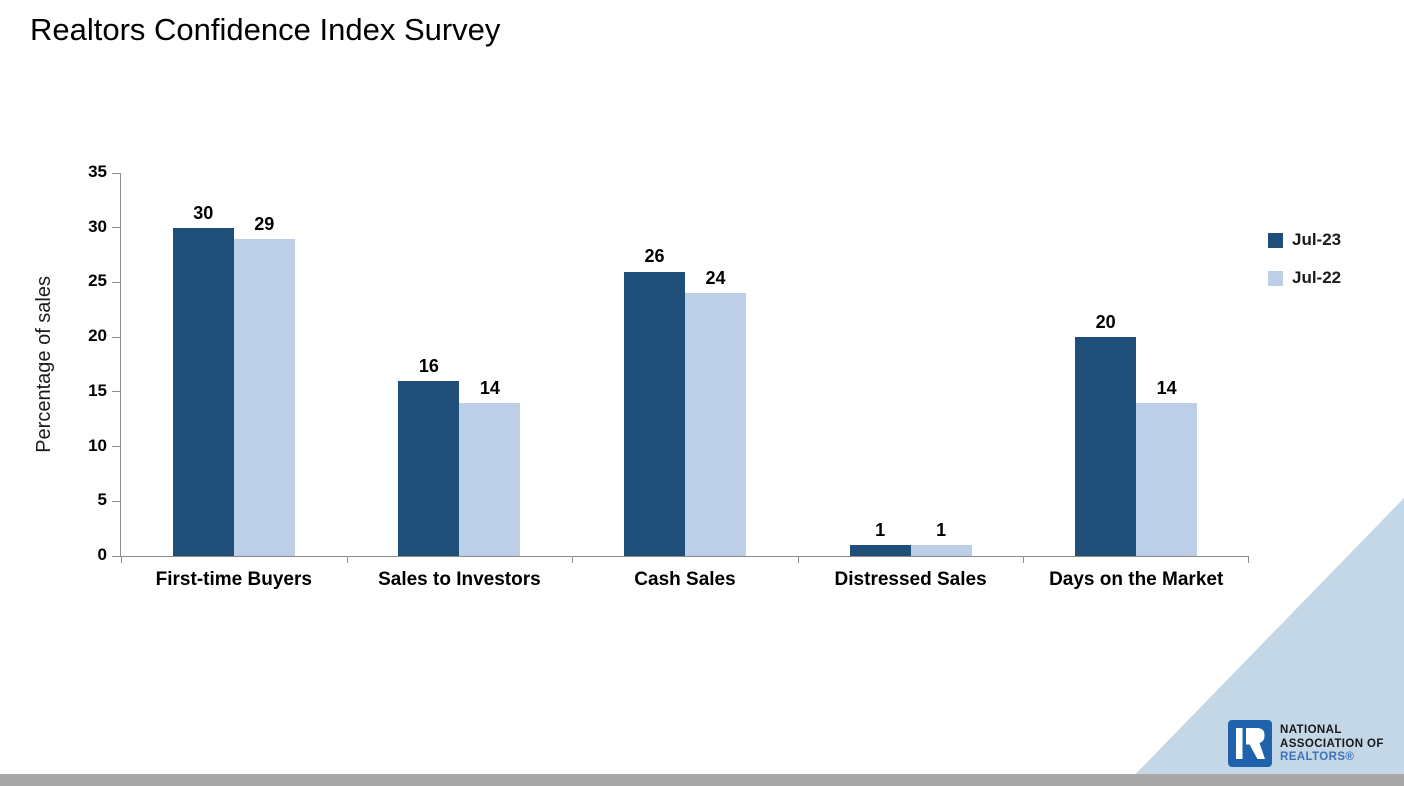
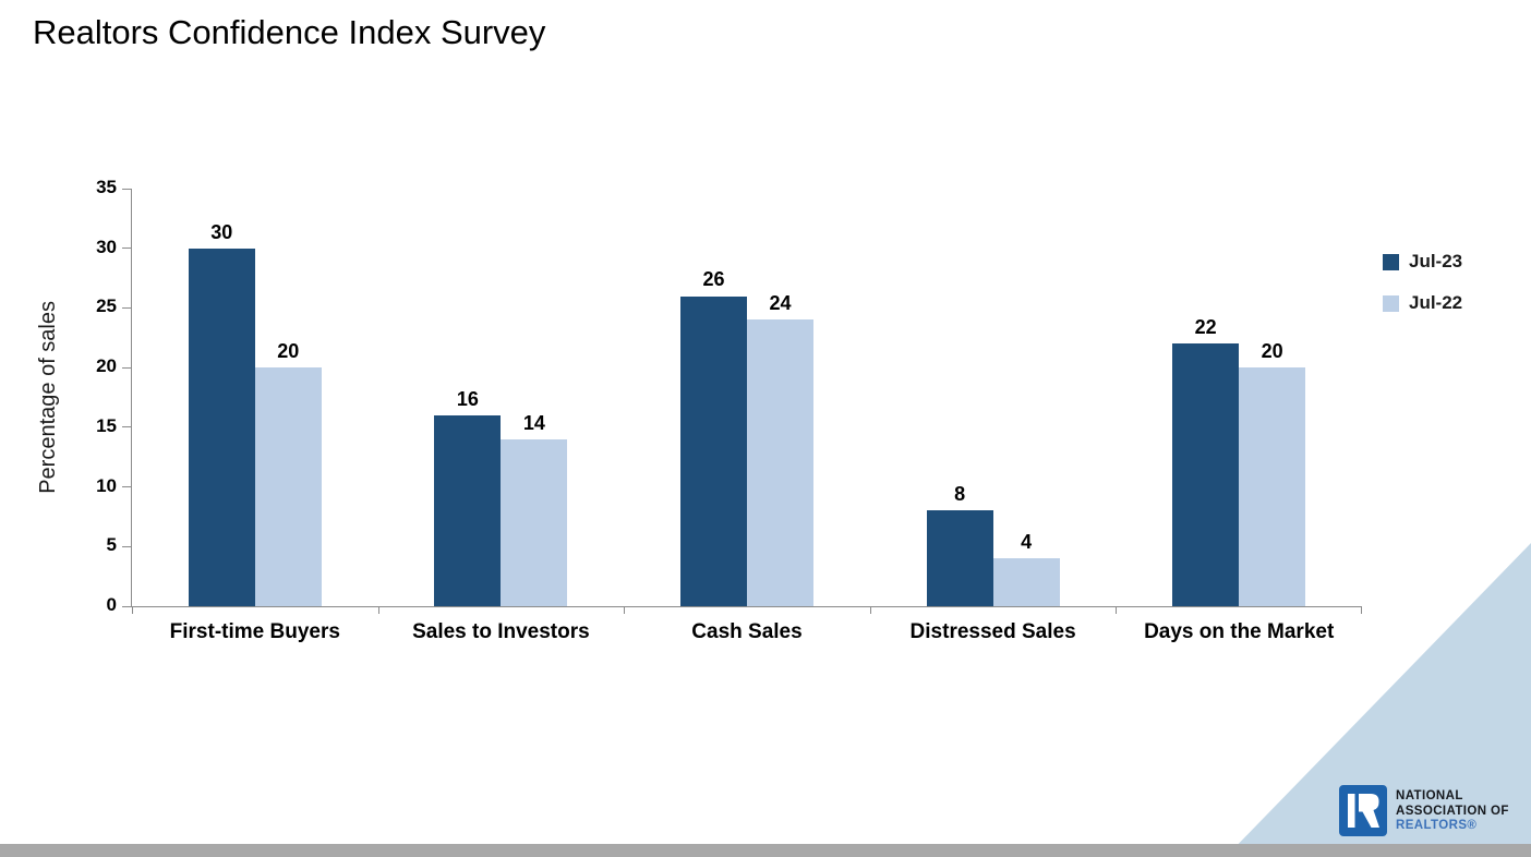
Jul-22/First-time Buyers: 29 -> 20
Jul-23/Distressed Sales: 1 -> 8
Jul-22/Distressed Sales: 1 -> 4
Jul-23/Days on the Market: 20 -> 22
Jul-22/Days on the Market: 14 -> 20
